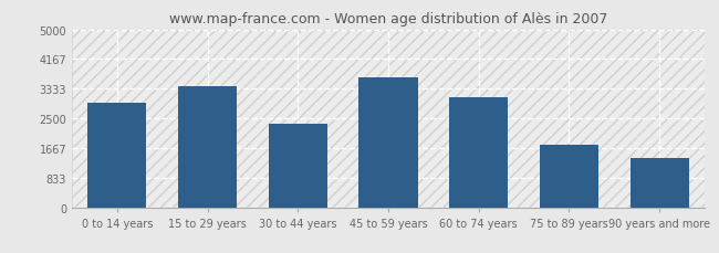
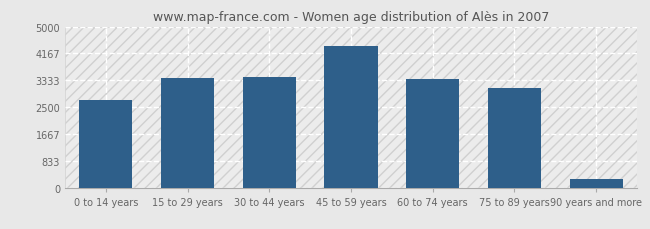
0 to 14 years: 2950 -> 2720
30 to 44 years: 2350 -> 3430
45 to 59 years: 3650 -> 4390
60 to 74 years: 3100 -> 3380
75 to 89 years: 1750 -> 3100
90 years and more: 1400 -> 280
